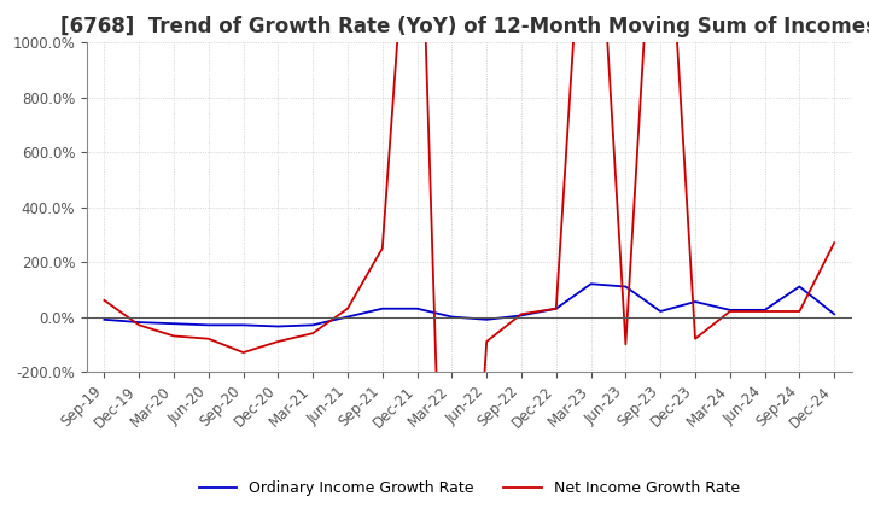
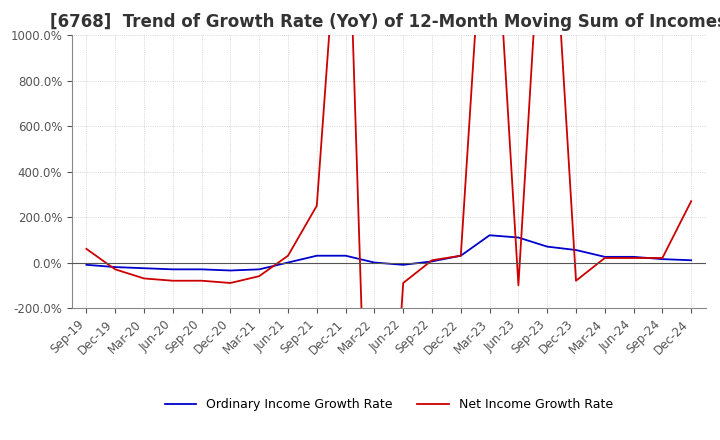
Net Income Growth Rate/Sep-20: -130% -> -80%
Ordinary Income Growth Rate/Sep-23: 20% -> 70%
Ordinary Income Growth Rate/Sep-24: 110% -> 15%
